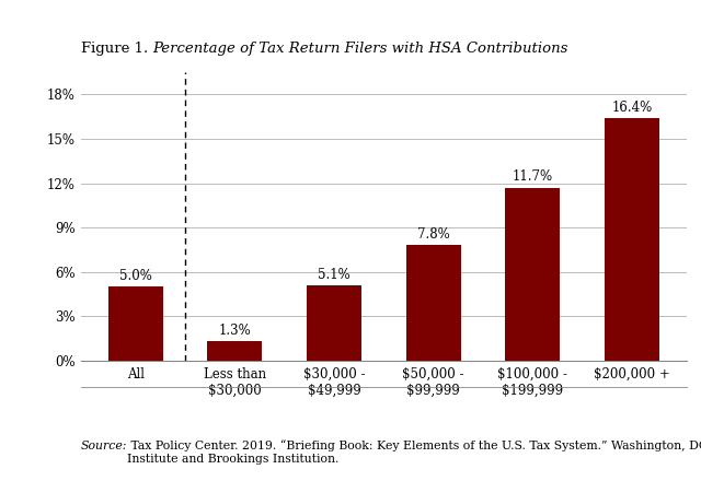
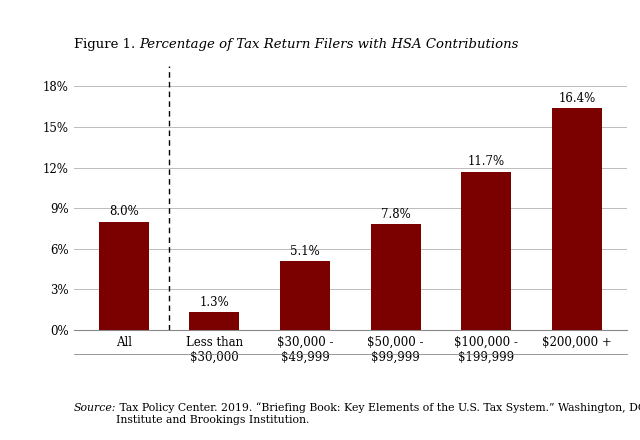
All: 5.0% -> 8.0%
